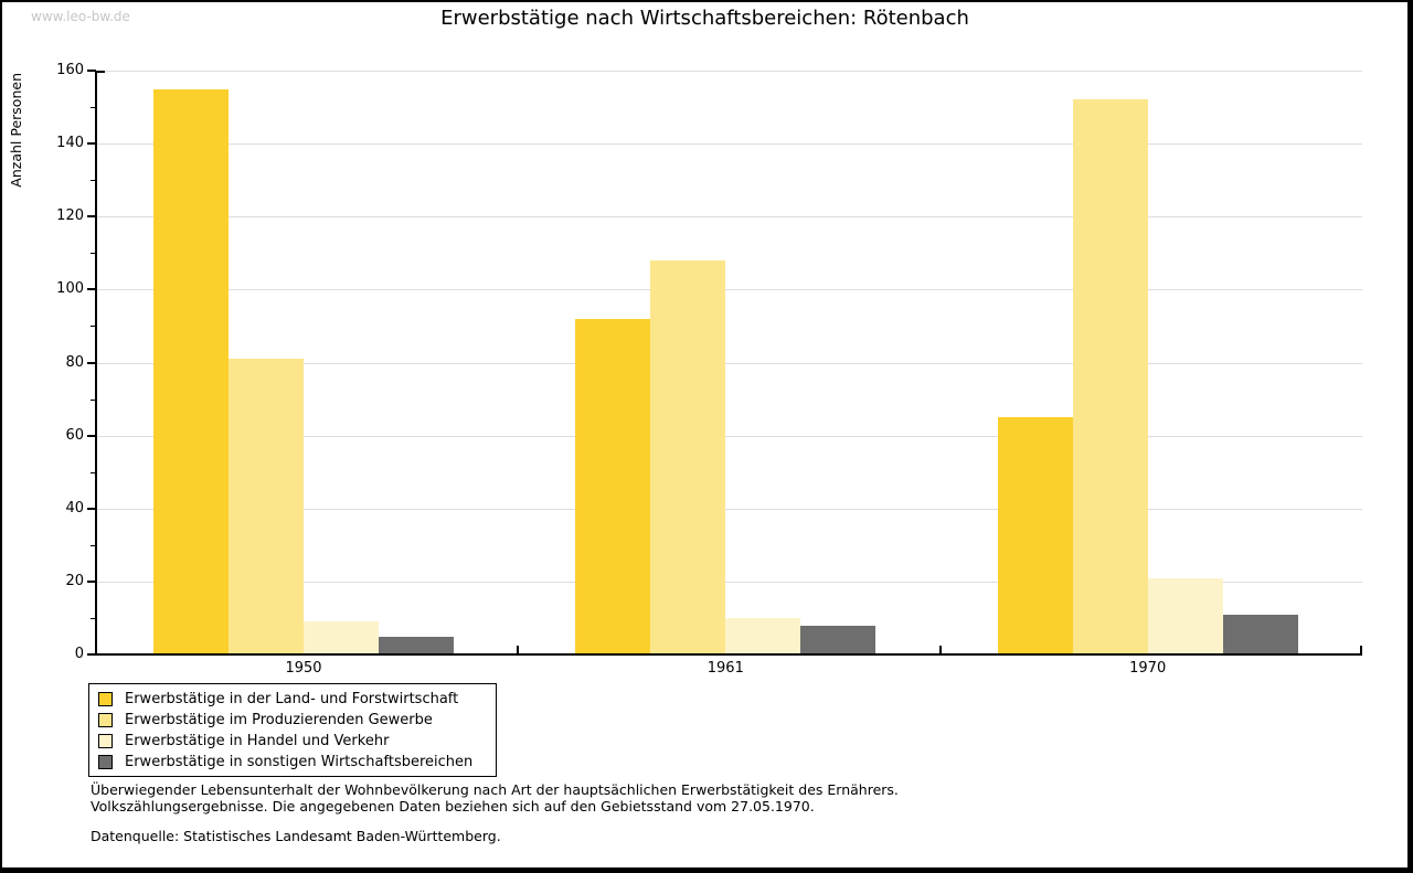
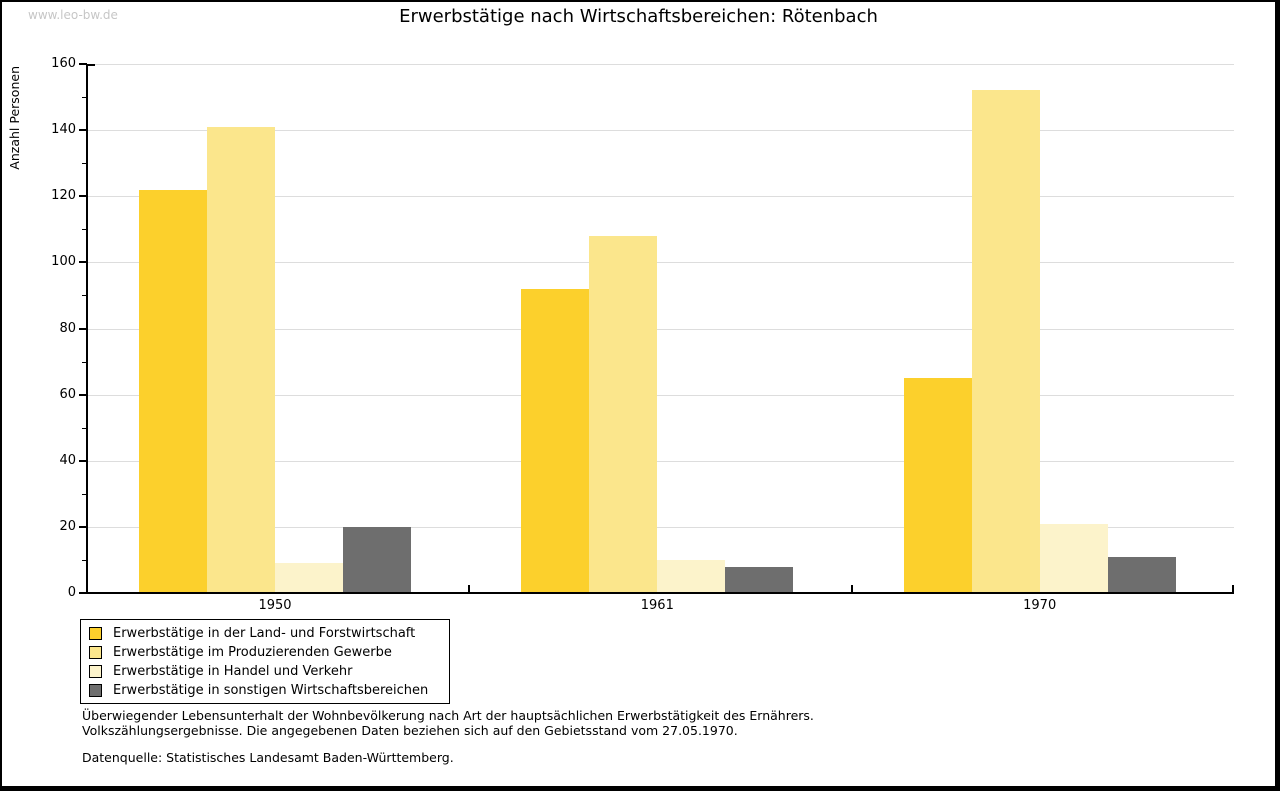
Erwerbstätige in der Land- und Forstwirtschaft/1950: 155 -> 122
Erwerbstätige im Produzierenden Gewerbe/1950: 81 -> 141
Erwerbstätige in sonstigen Wirtschaftsbereichen/1950: 5 -> 20
